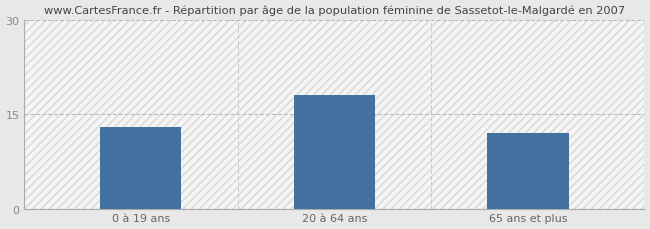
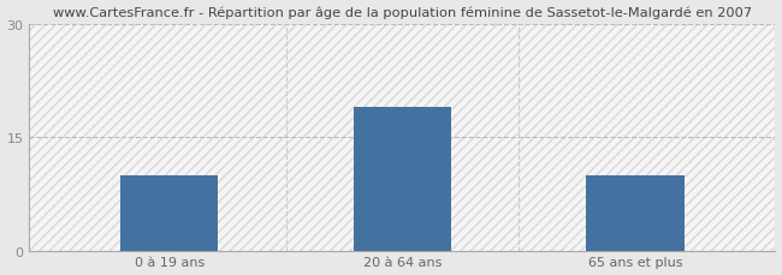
0 à 19 ans: 13 -> 10
20 à 64 ans: 18 -> 19
65 ans et plus: 12 -> 10
